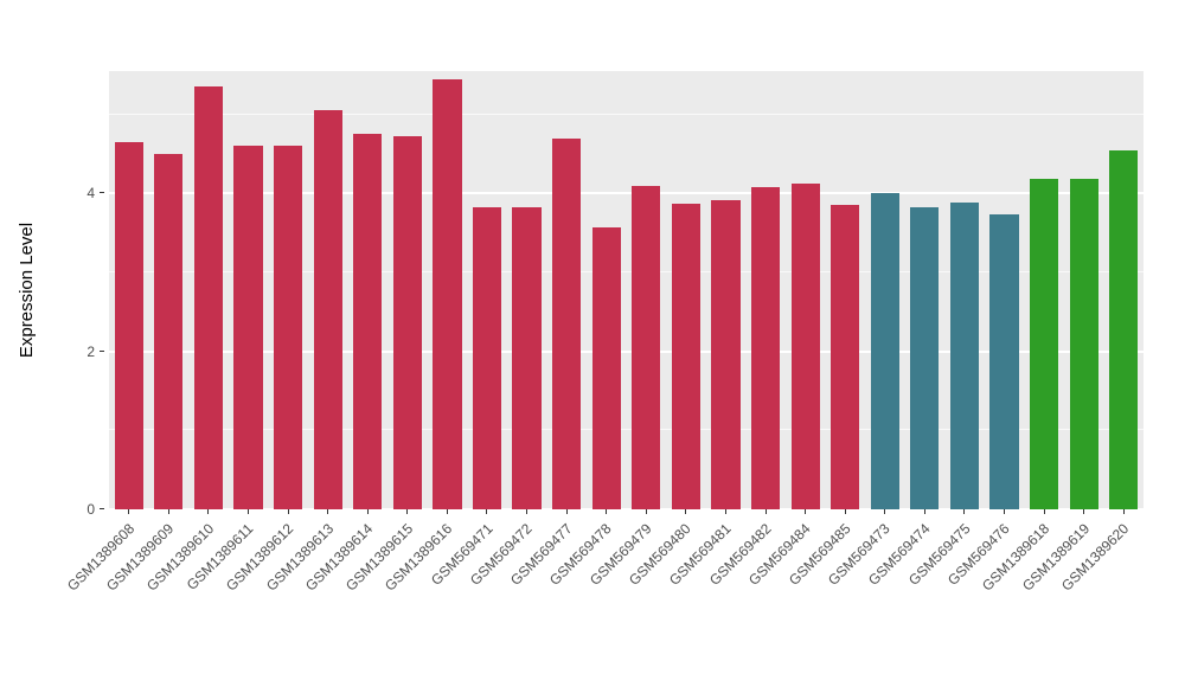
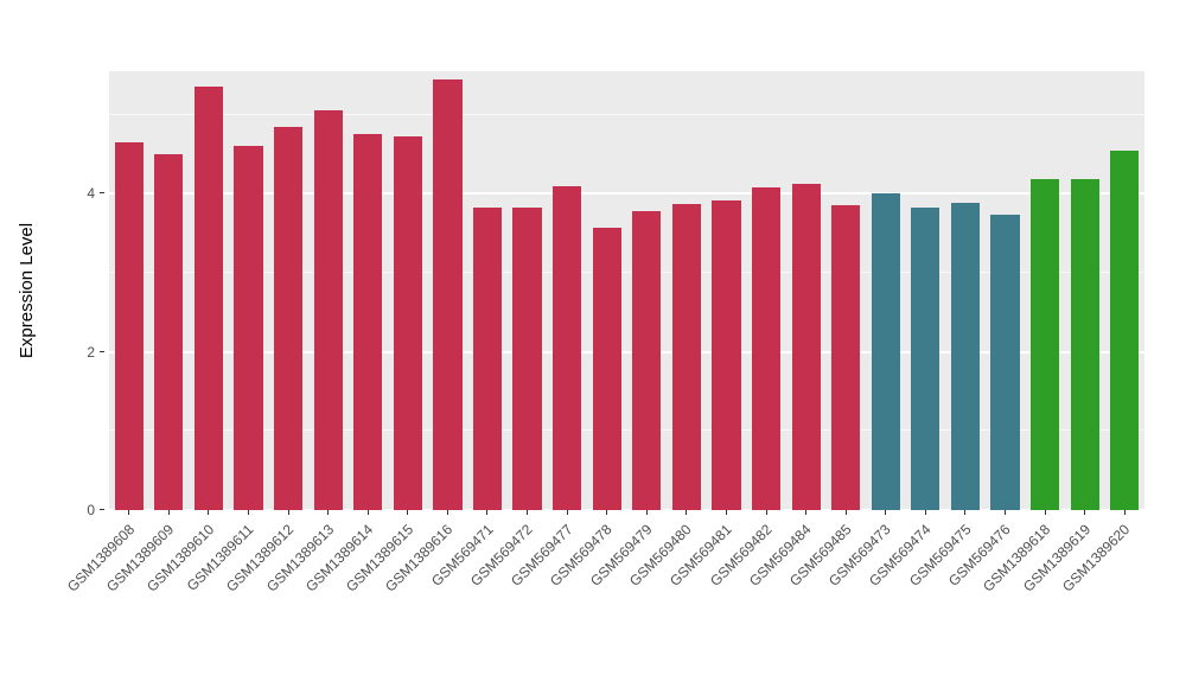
GSM1389612: 4.6 -> 4.8
GSM569477: 4.7 -> 4.1
GSM569479: 4.1 -> 3.8
